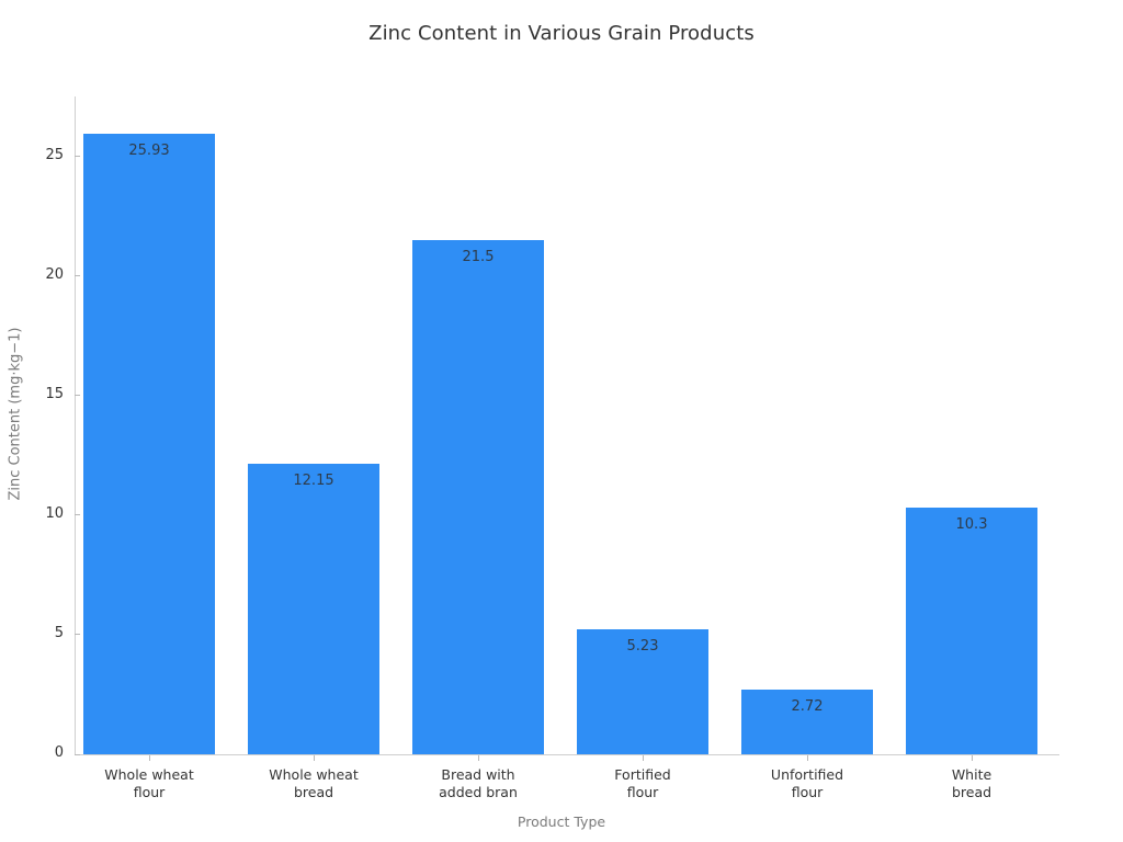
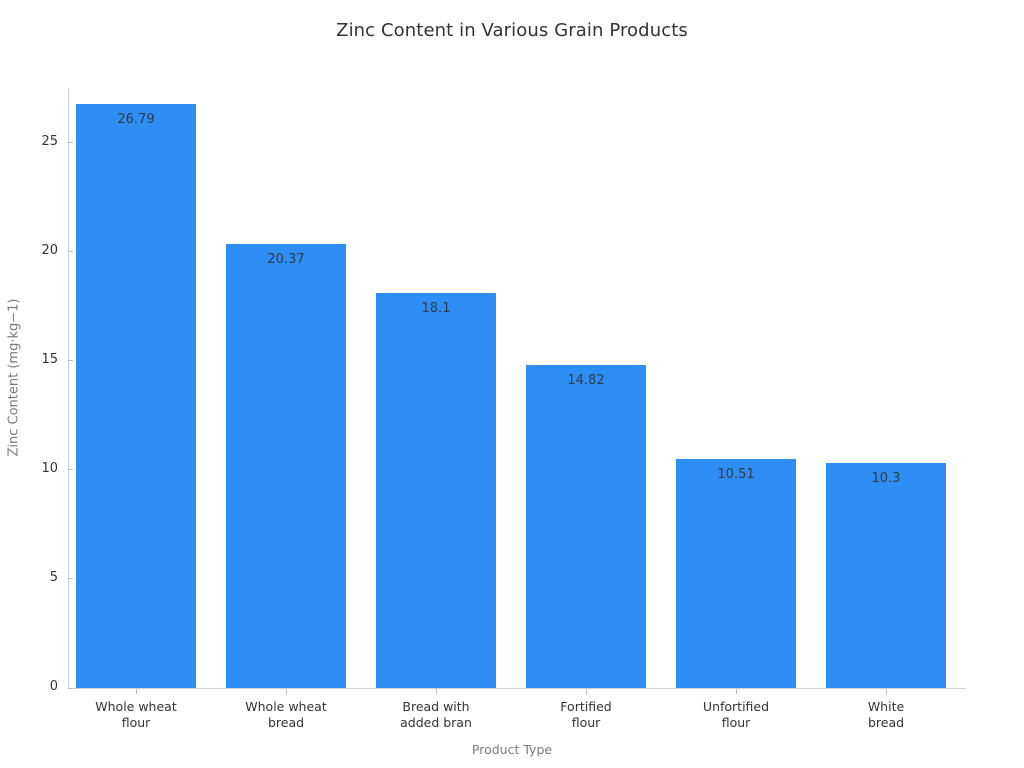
Whole wheat flour: 25.93 -> 26.79
Whole wheat bread: 12.15 -> 20.37
Bread with added bran: 21.5 -> 18.1
Fortified flour: 5.23 -> 14.82
Unfortified flour: 2.72 -> 10.51
